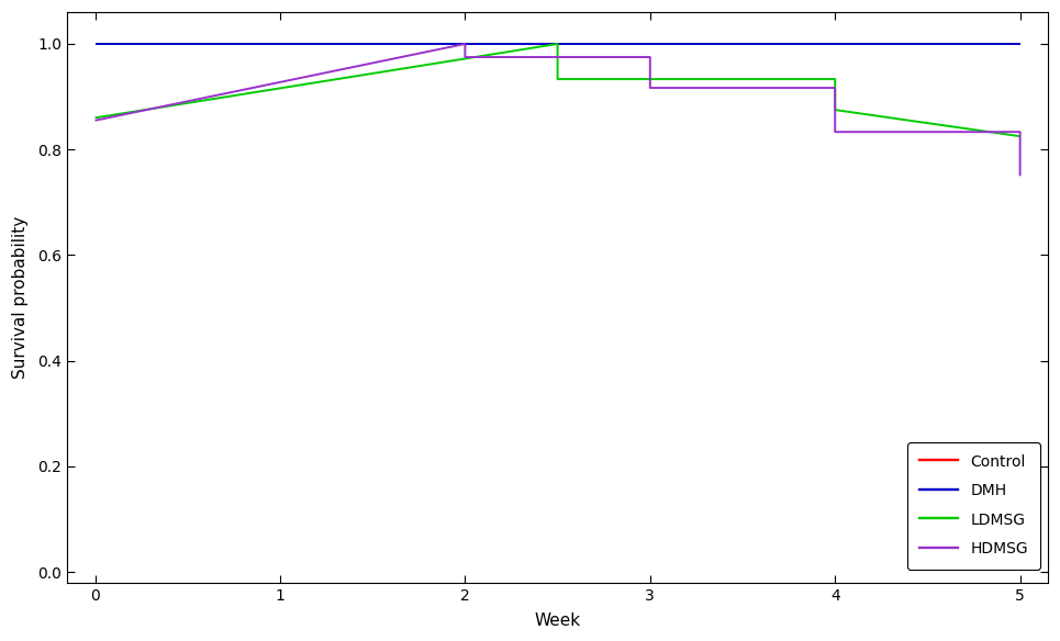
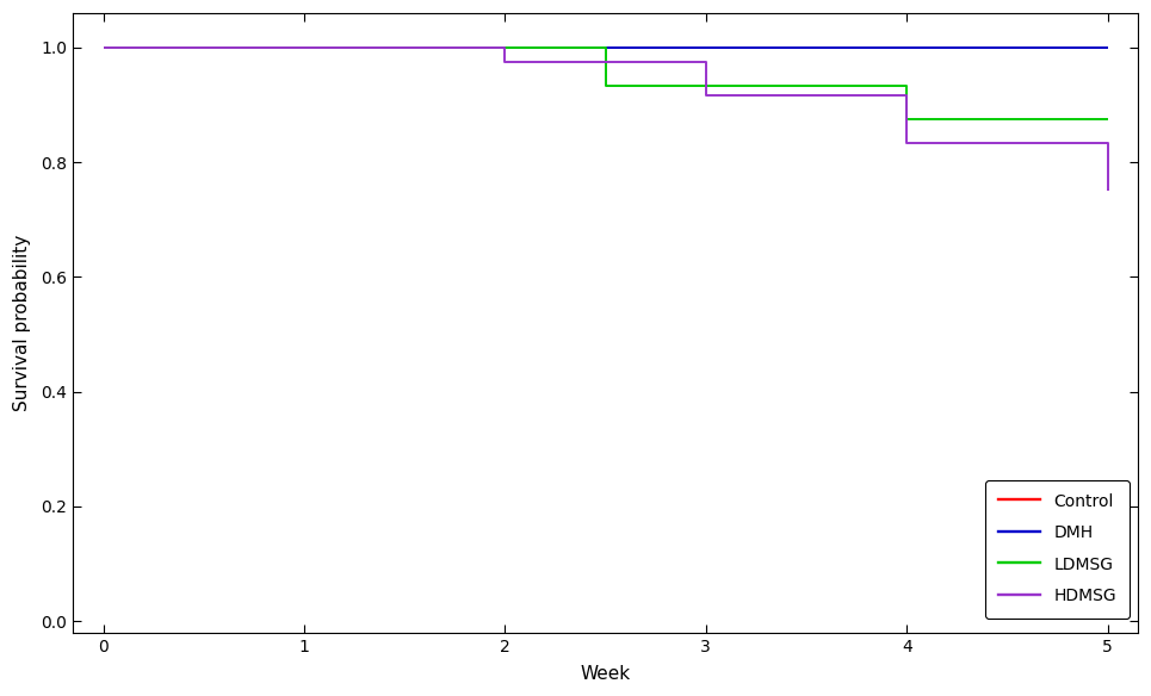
LDMSG/0: 0.860 -> 1.000
HDMSG/0: 0.855 -> 1.000
LDMSG/5: 0.825 -> 0.875
